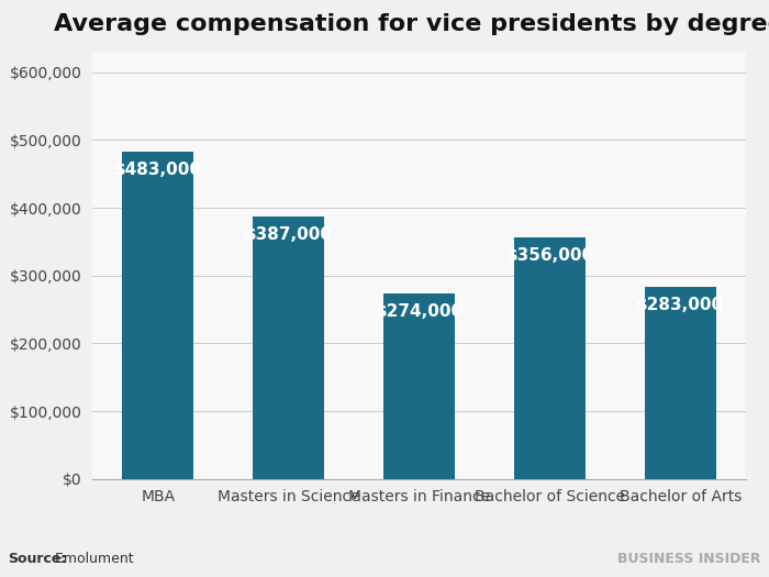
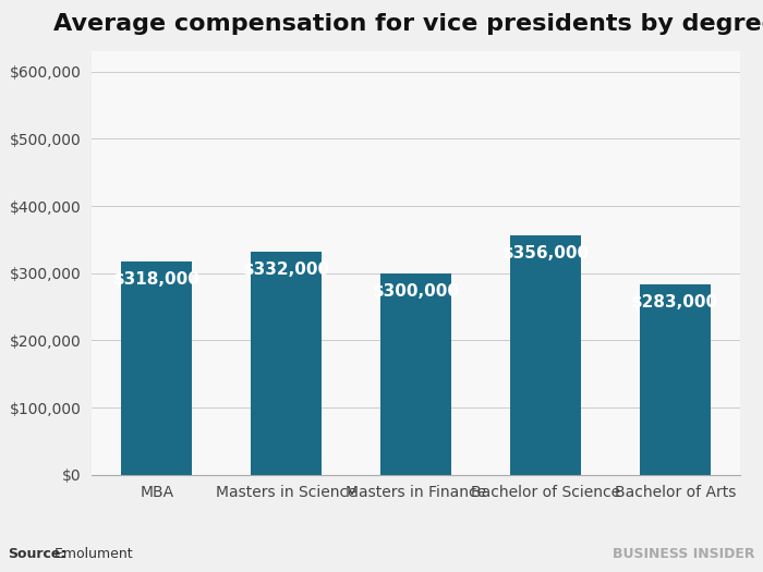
MBA: $483,000 -> $318,000
Masters in Science: $387,000 -> $332,000
Masters in Finance: $274,000 -> $300,000
